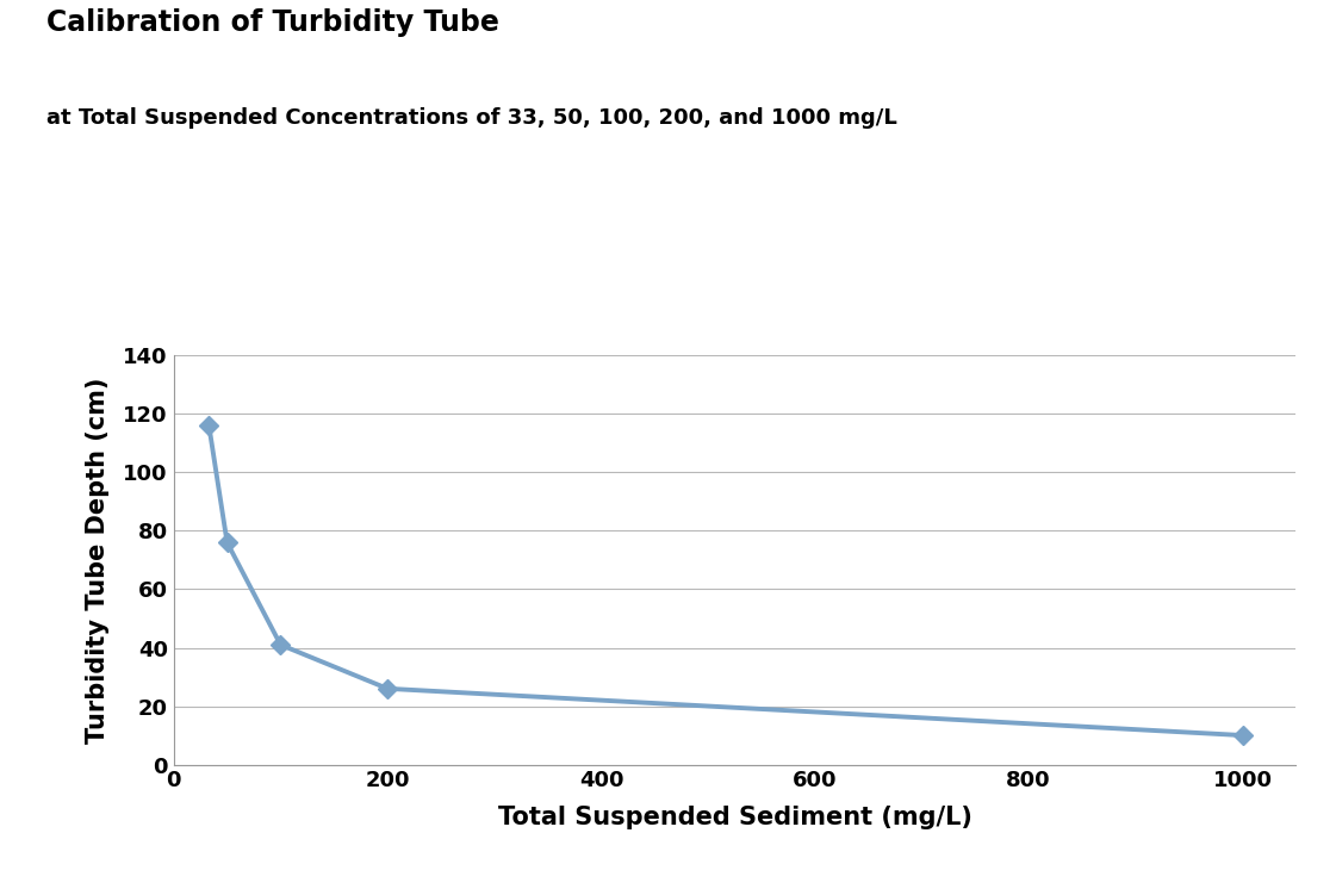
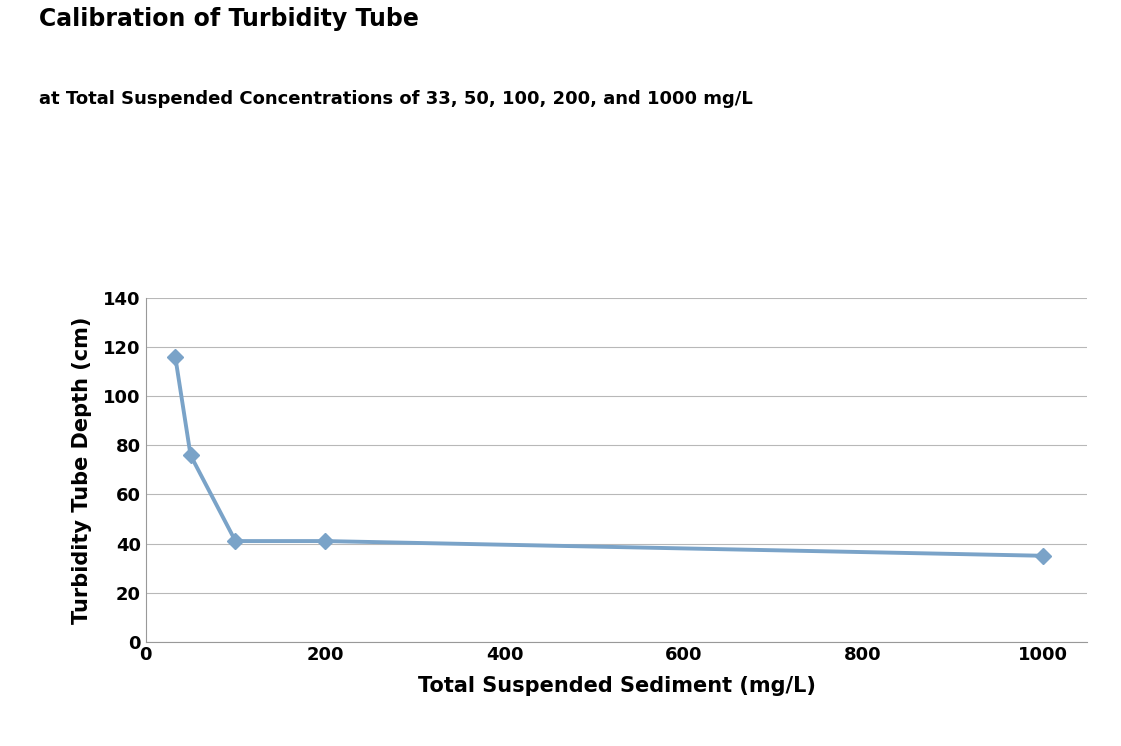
200: 26 -> 41
1000: 10 -> 35
